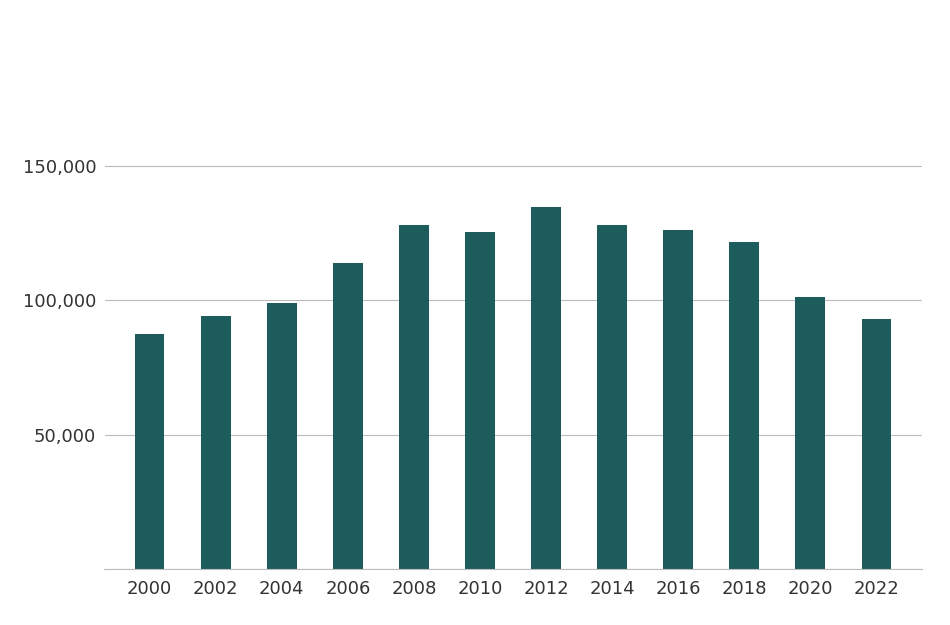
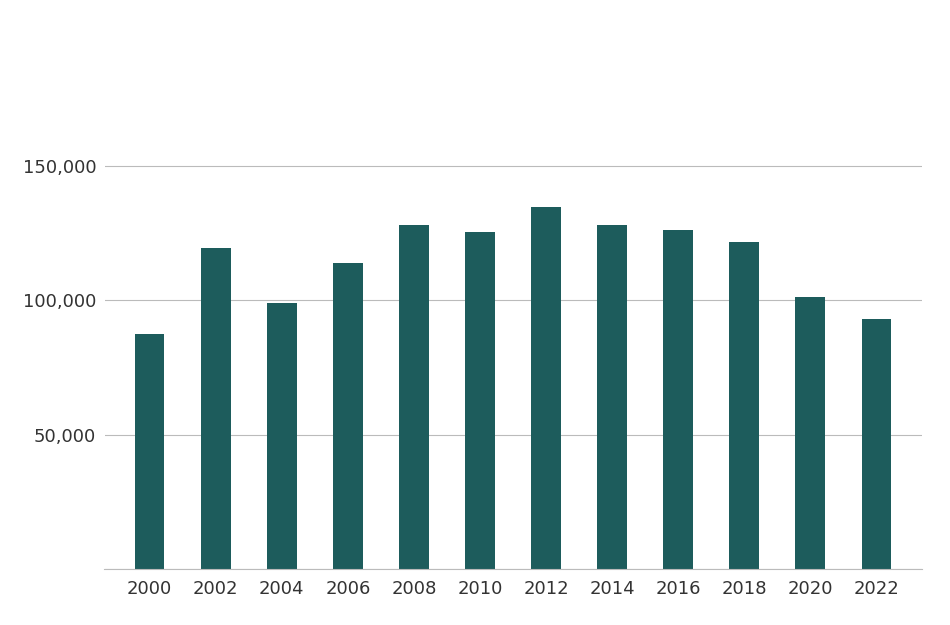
2002: 94,400 -> 119,500
